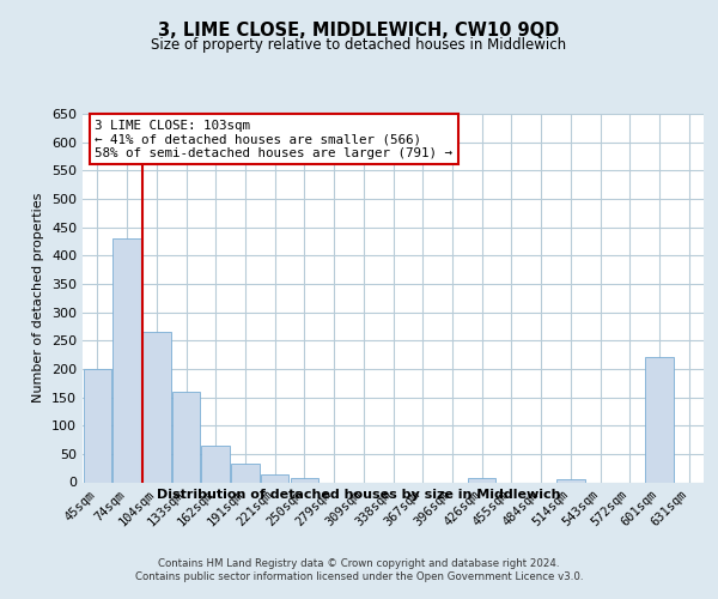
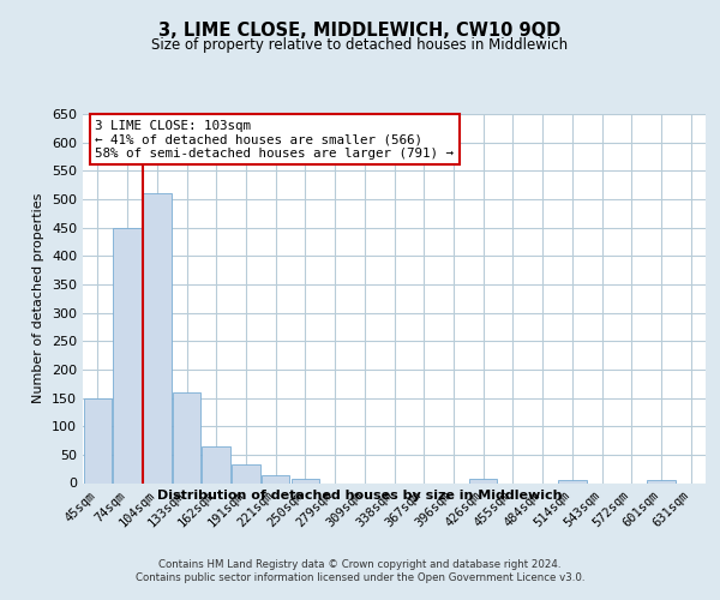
45sqm: 200 -> 150
74sqm: 430 -> 450
104sqm: 265 -> 510
601sqm: 220 -> 5
